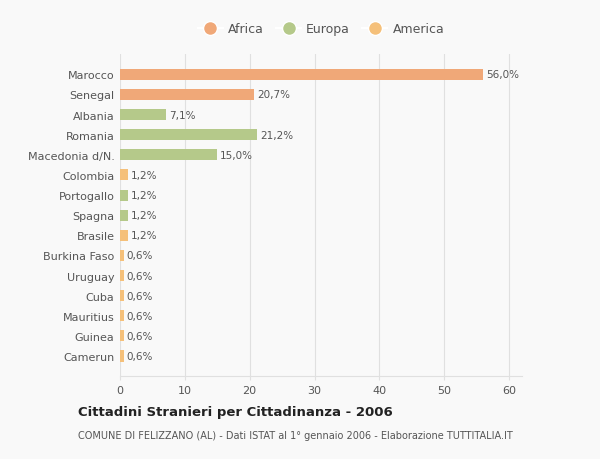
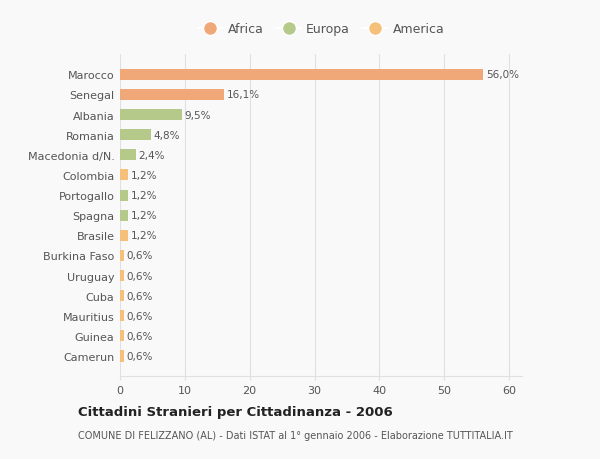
Senegal: 20,7% -> 16,1%
Albania: 7,1% -> 9,5%
Romania: 21,2% -> 4,8%
Macedonia d/N.: 15,0% -> 2,4%
